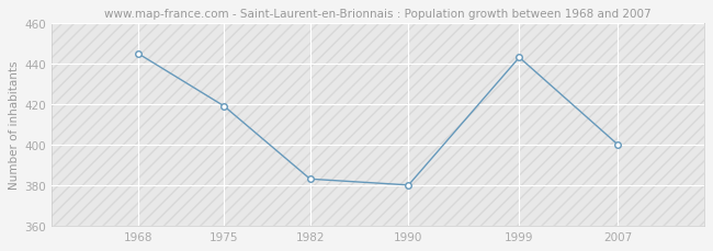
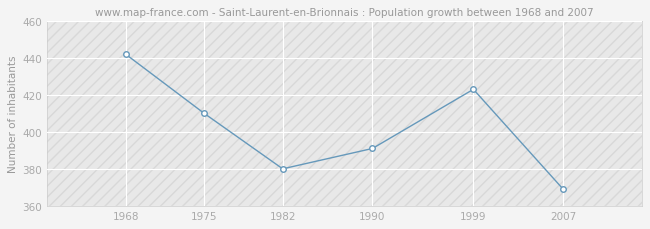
1968: 445 -> 442
1975: 419 -> 410
1982: 383 -> 380
1990: 380 -> 391
1999: 443 -> 423
2007: 400 -> 369
